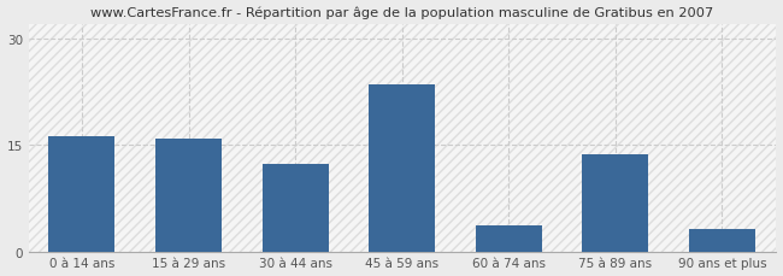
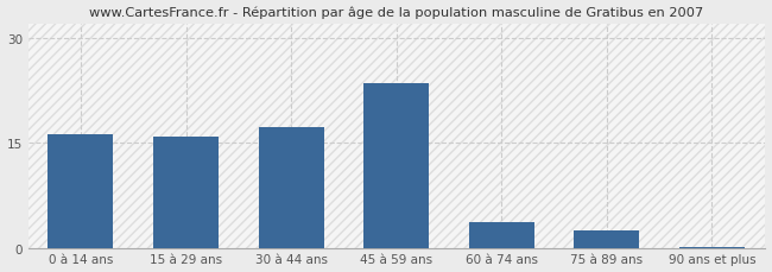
30 à 44 ans: 12.4 -> 17.2
75 à 89 ans: 13.6 -> 2.4
90 ans et plus: 3.2 -> 0.1
